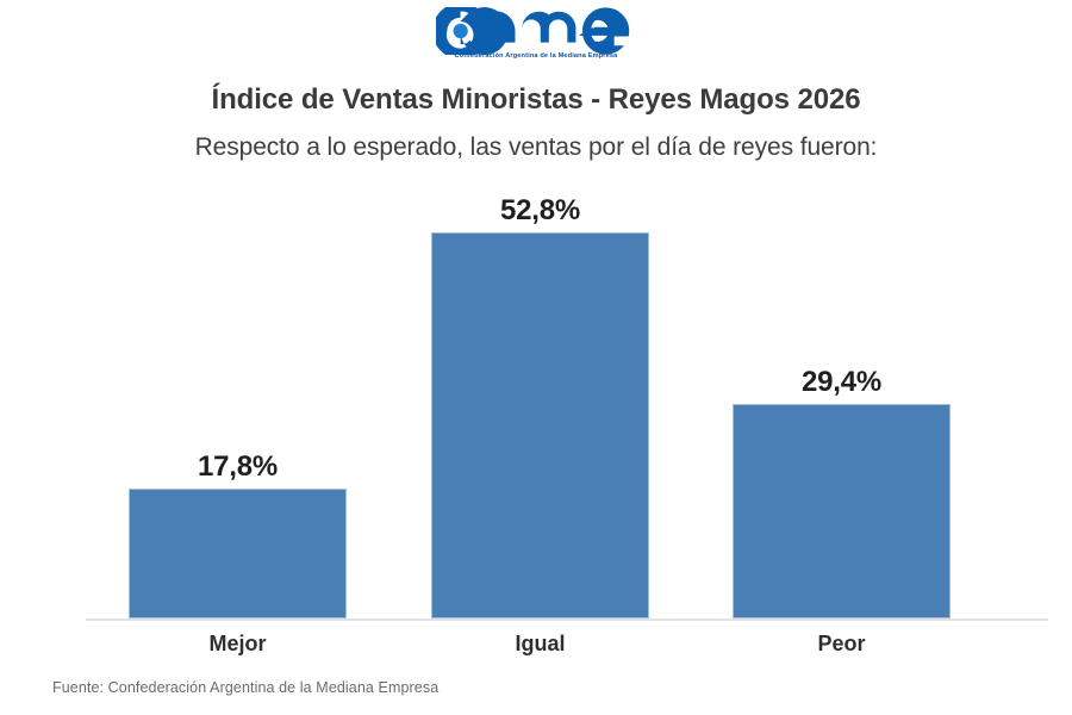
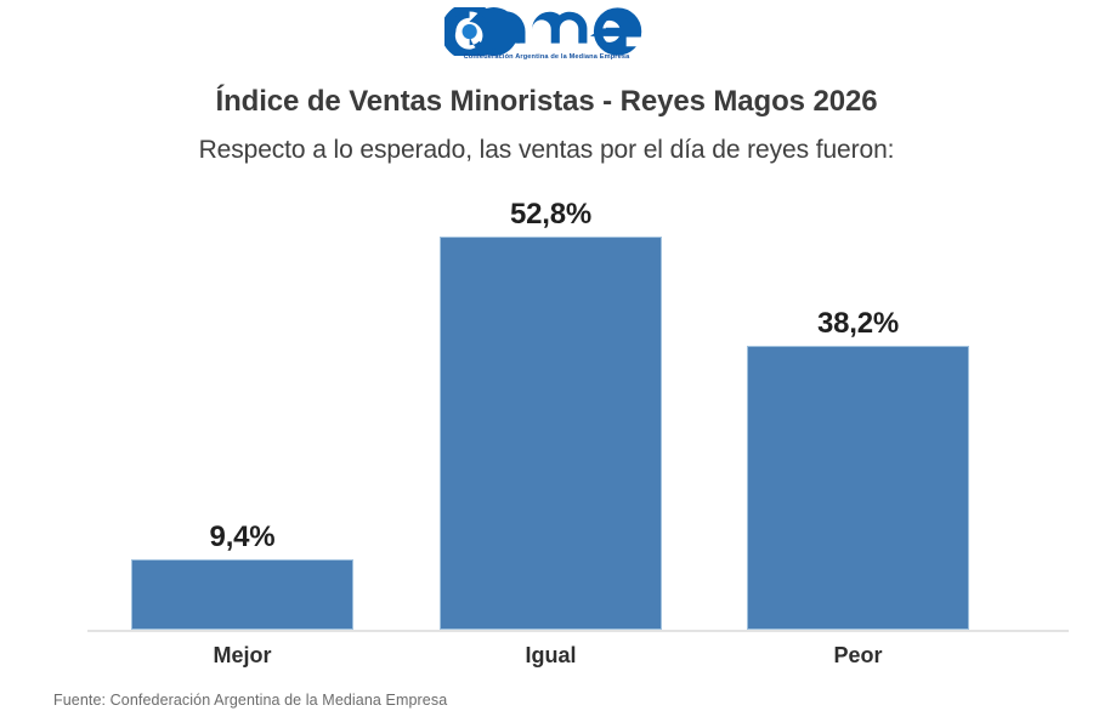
Mejor: 17,8% -> 9,4%
Peor: 29,4% -> 38,2%
